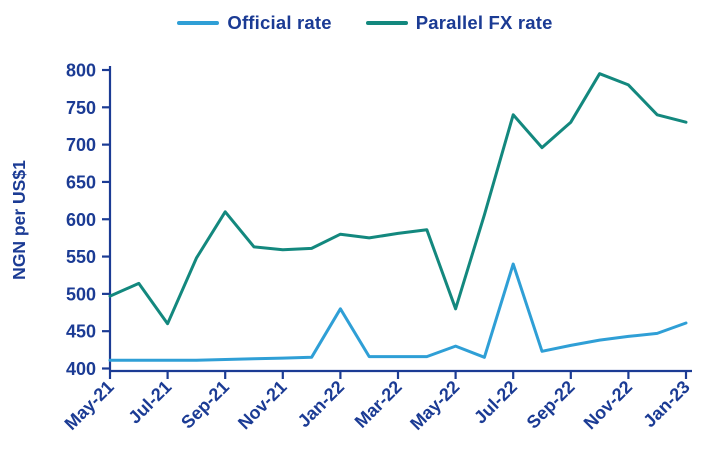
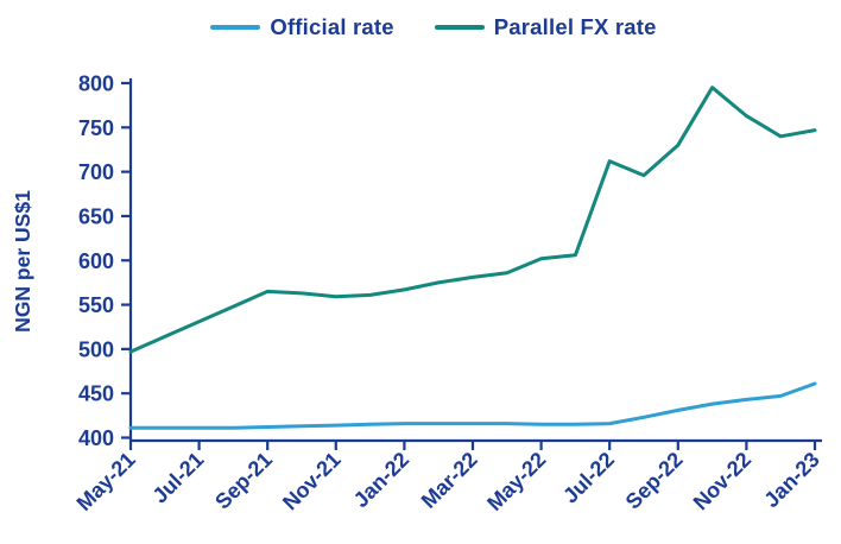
Parallel FX rate/Jul-21: 460 -> 530
Parallel FX rate/Sep-21: 610 -> 560
Official rate/Jan-22: 480 -> 420
Parallel FX rate/Jan-22: 580 -> 570
Official rate/May-22: 430 -> 420
Parallel FX rate/May-22: 480 -> 600
Official rate/Jul-22: 540 -> 420
Parallel FX rate/Jul-22: 740 -> 710
Parallel FX rate/Nov-22: 780 -> 760
Parallel FX rate/Jan-23: 730 -> 750
